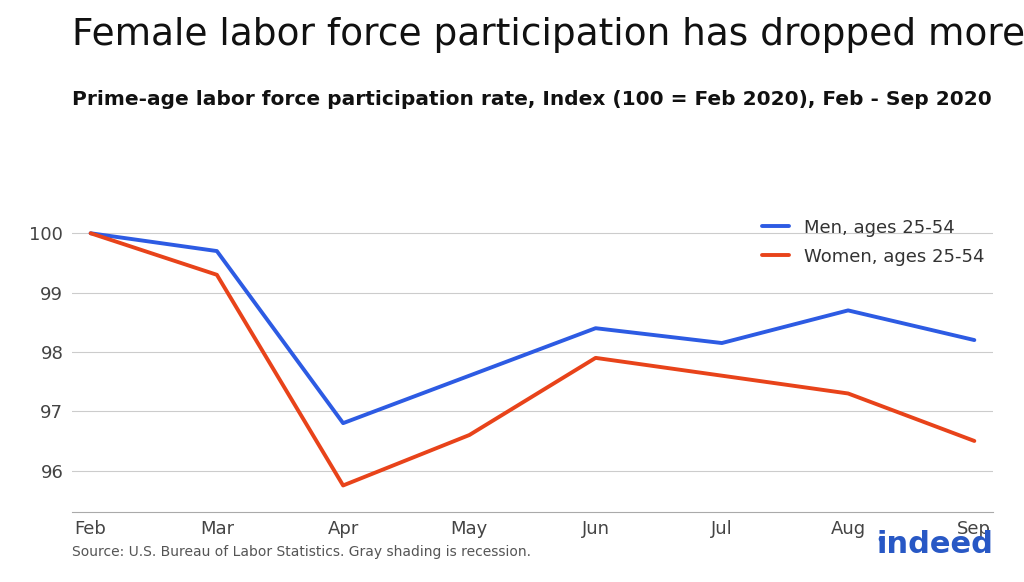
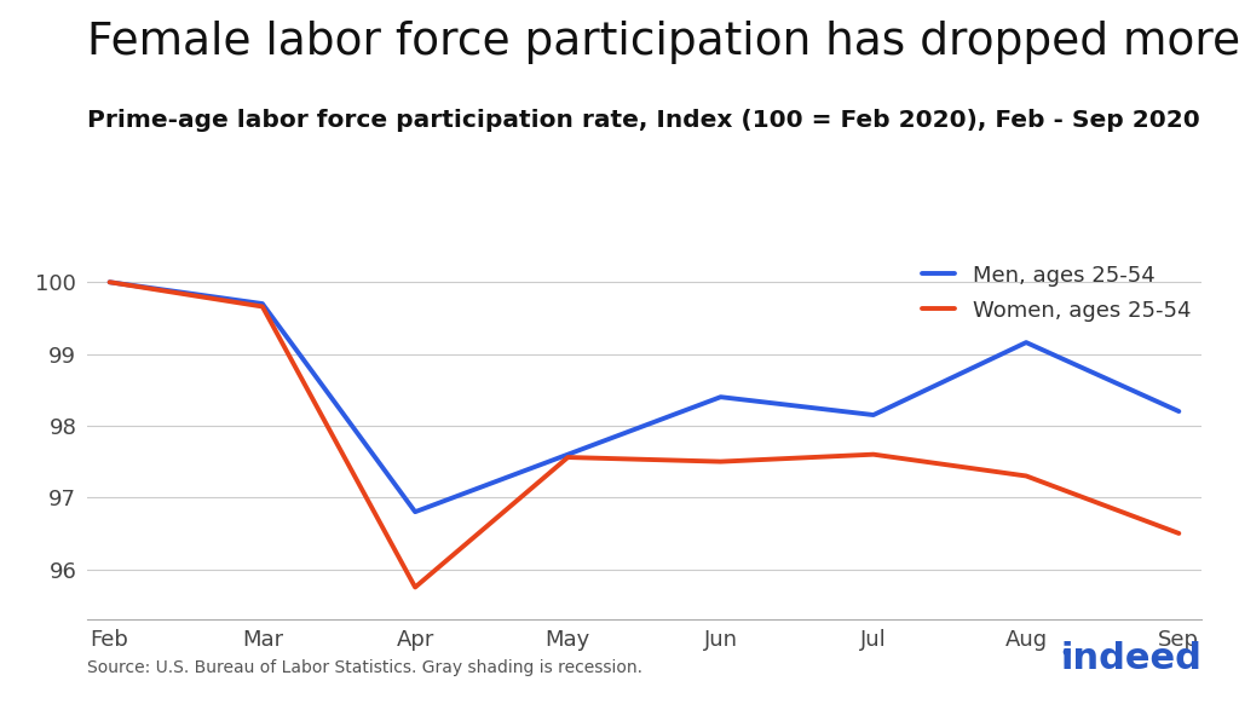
Women, ages 25-54/Mar: 99.30 -> 99.66
Women, ages 25-54/May: 96.60 -> 97.56
Women, ages 25-54/Jun: 97.90 -> 97.50
Men, ages 25-54/Aug: 98.70 -> 99.16
